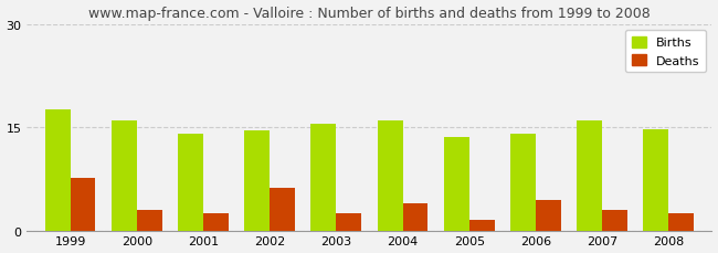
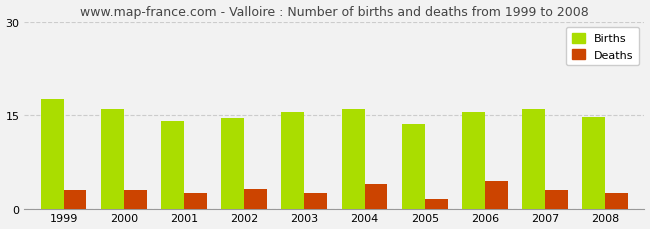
Deaths/1999: 7.6 -> 3.0
Deaths/2002: 6.2 -> 3.2
Births/2006: 14.0 -> 15.5
